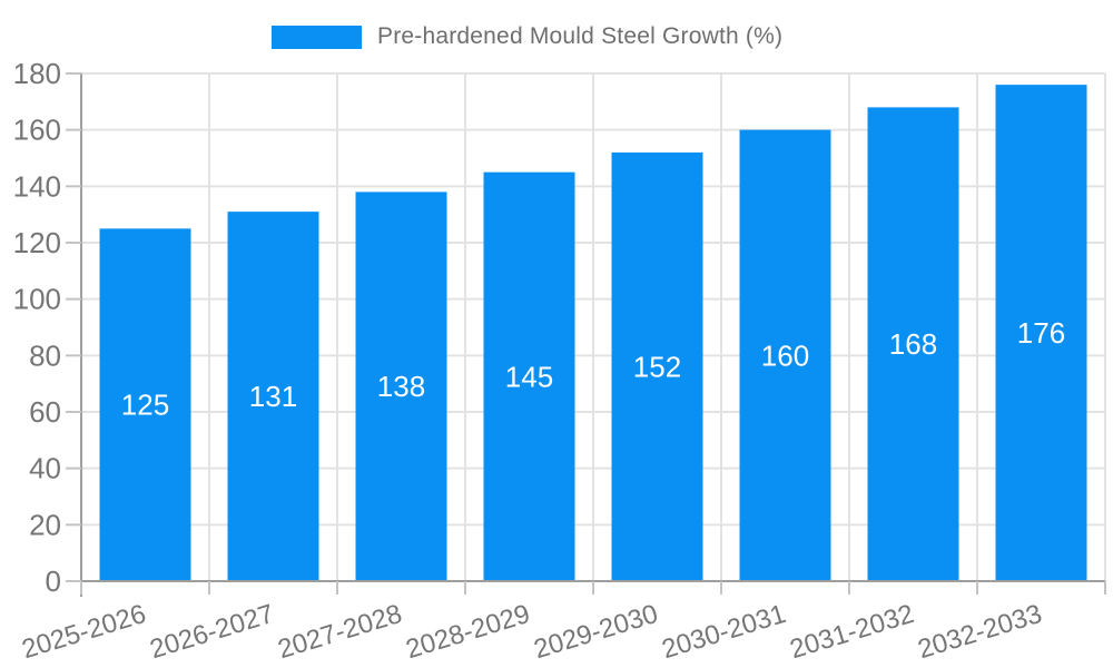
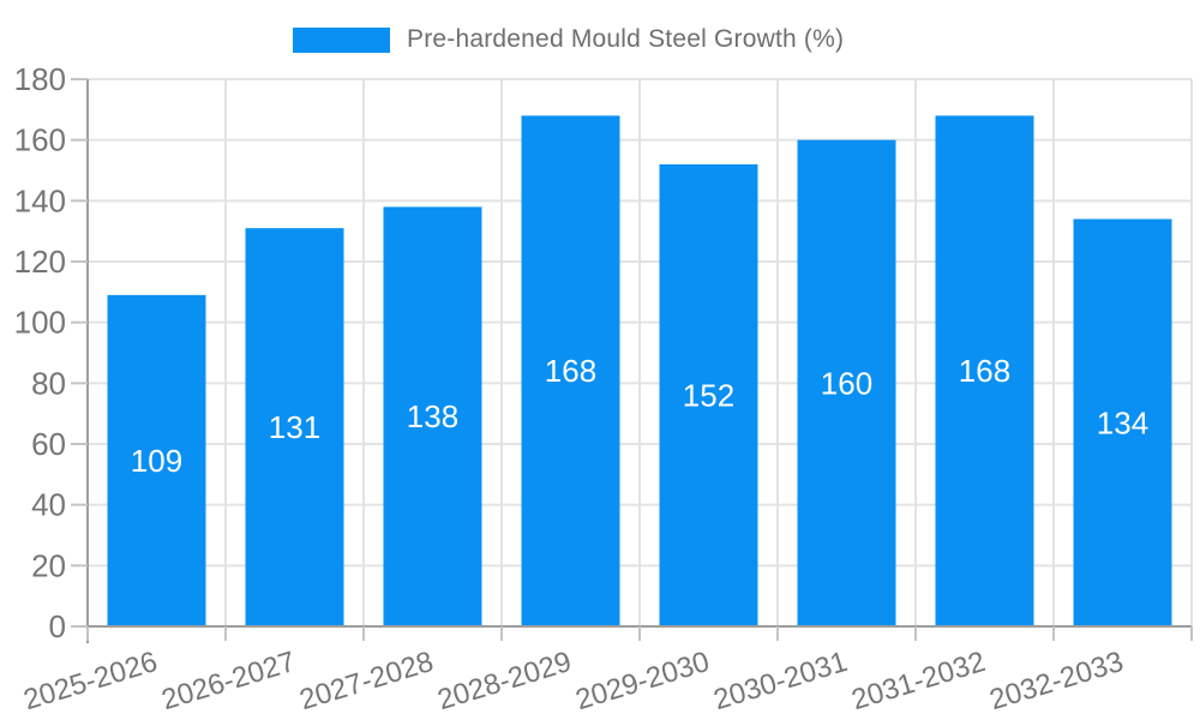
2025-2026: 125 -> 109
2028-2029: 145 -> 168
2032-2033: 176 -> 134
